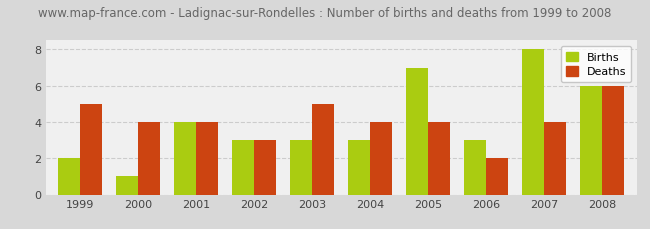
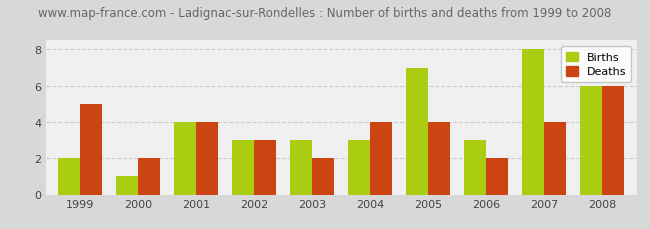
Deaths/2000: 4 -> 2
Deaths/2003: 5 -> 2
